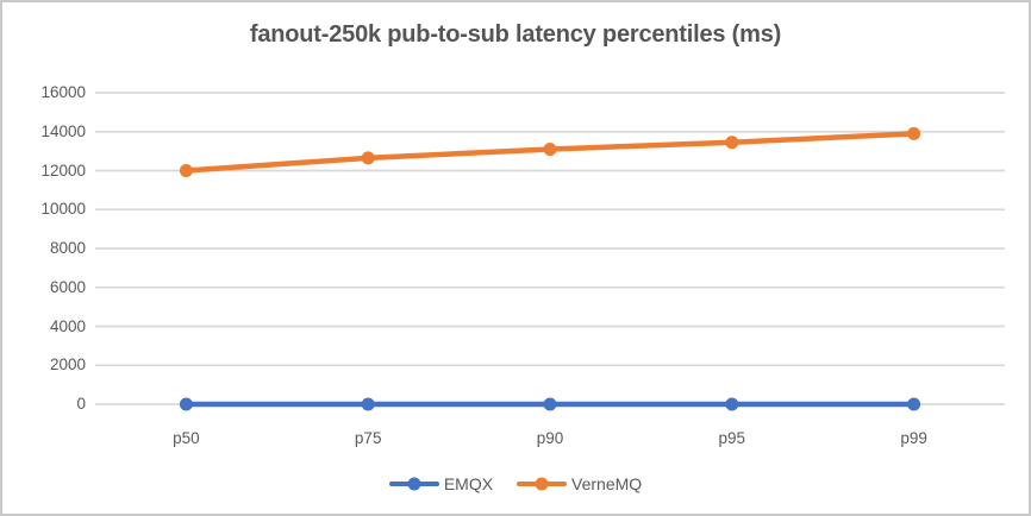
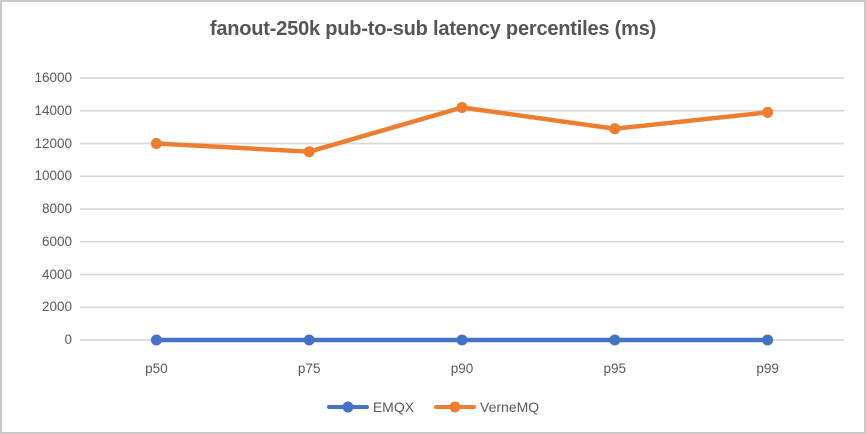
VerneMQ/p75: 12600 -> 11500
VerneMQ/p90: 13100 -> 14200
VerneMQ/p95: 13400 -> 12900
